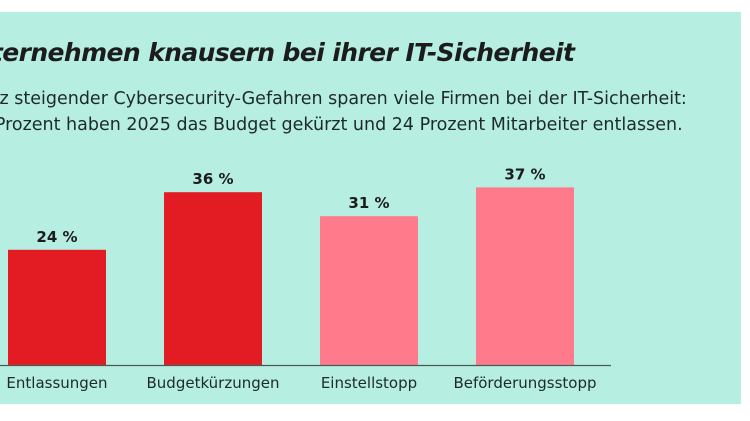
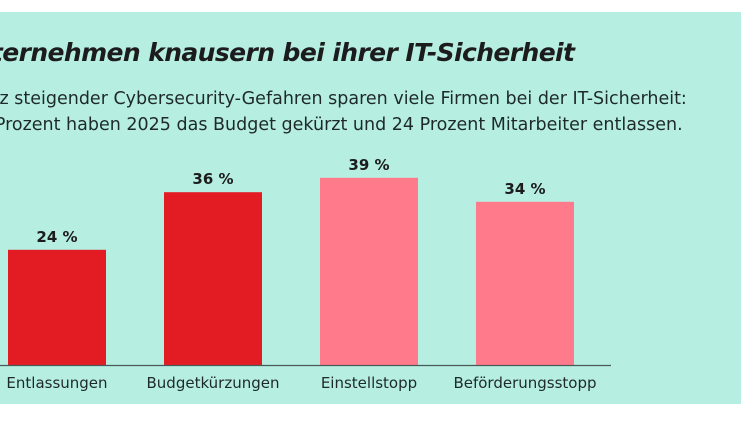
Einstellstopp: 31 -> 39
Beförderungsstopp: 37 -> 34
